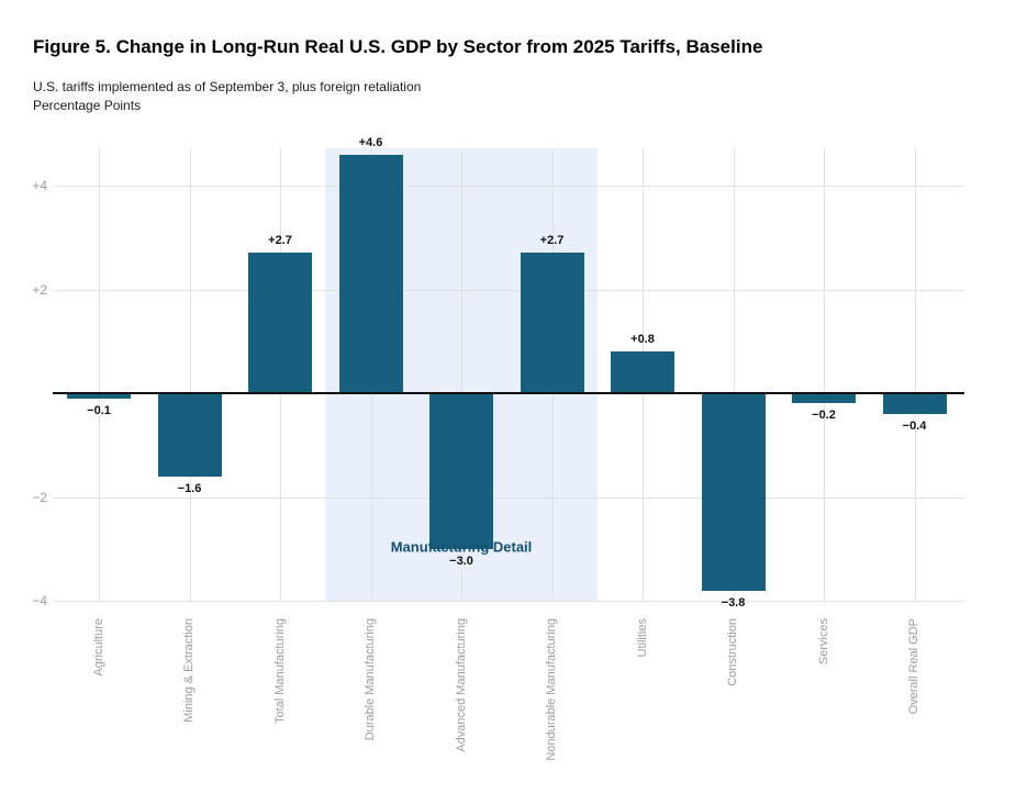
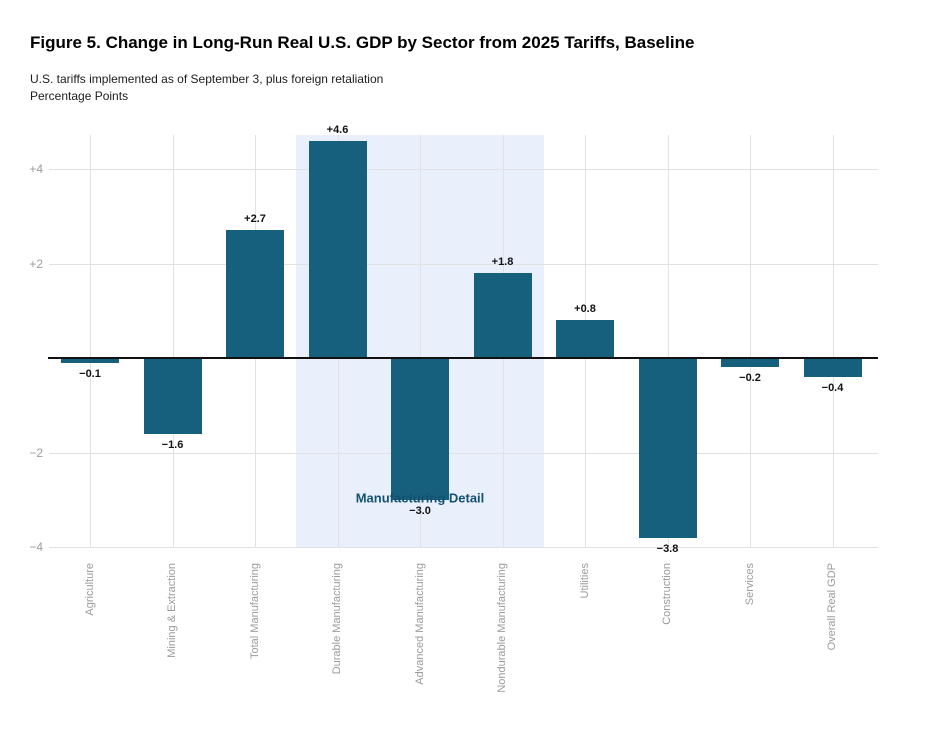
Nondurable Manufacturing: +2.7 -> +1.8
